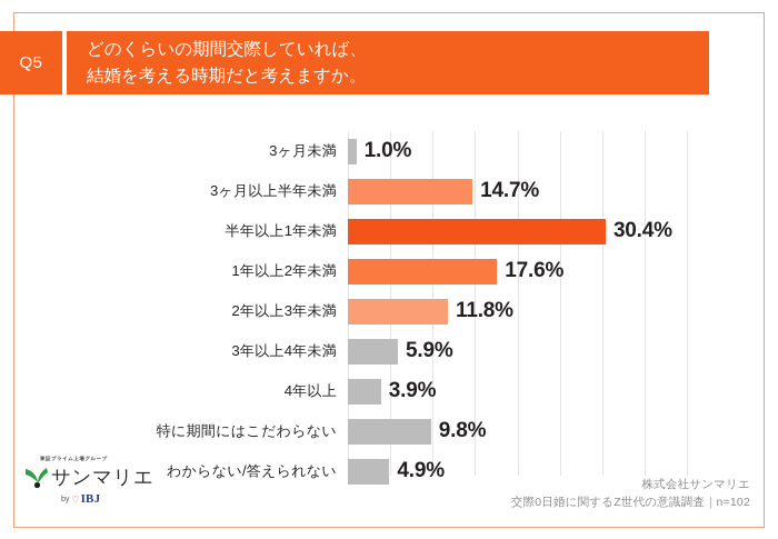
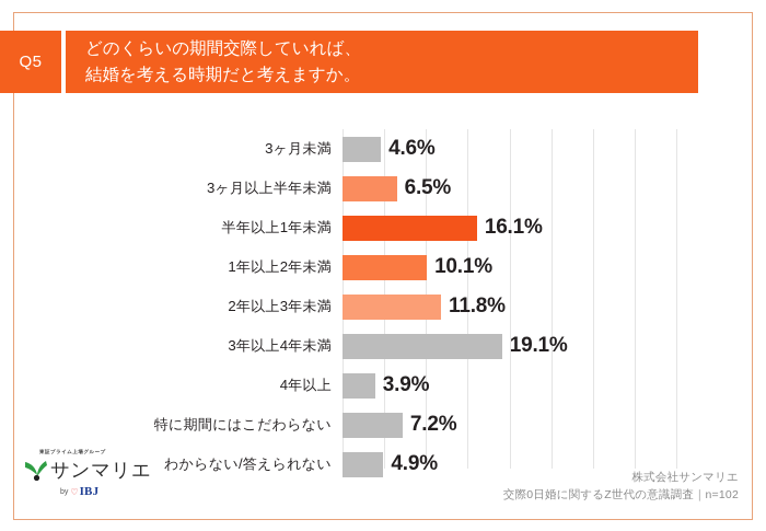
3ヶ月未満: 1.0% -> 4.6%
3ヶ月以上半年未満: 14.7% -> 6.5%
半年以上1年未満: 30.4% -> 16.1%
1年以上2年未満: 17.6% -> 10.1%
3年以上4年未満: 5.9% -> 19.1%
特に期間にはこだわらない: 9.8% -> 7.2%
